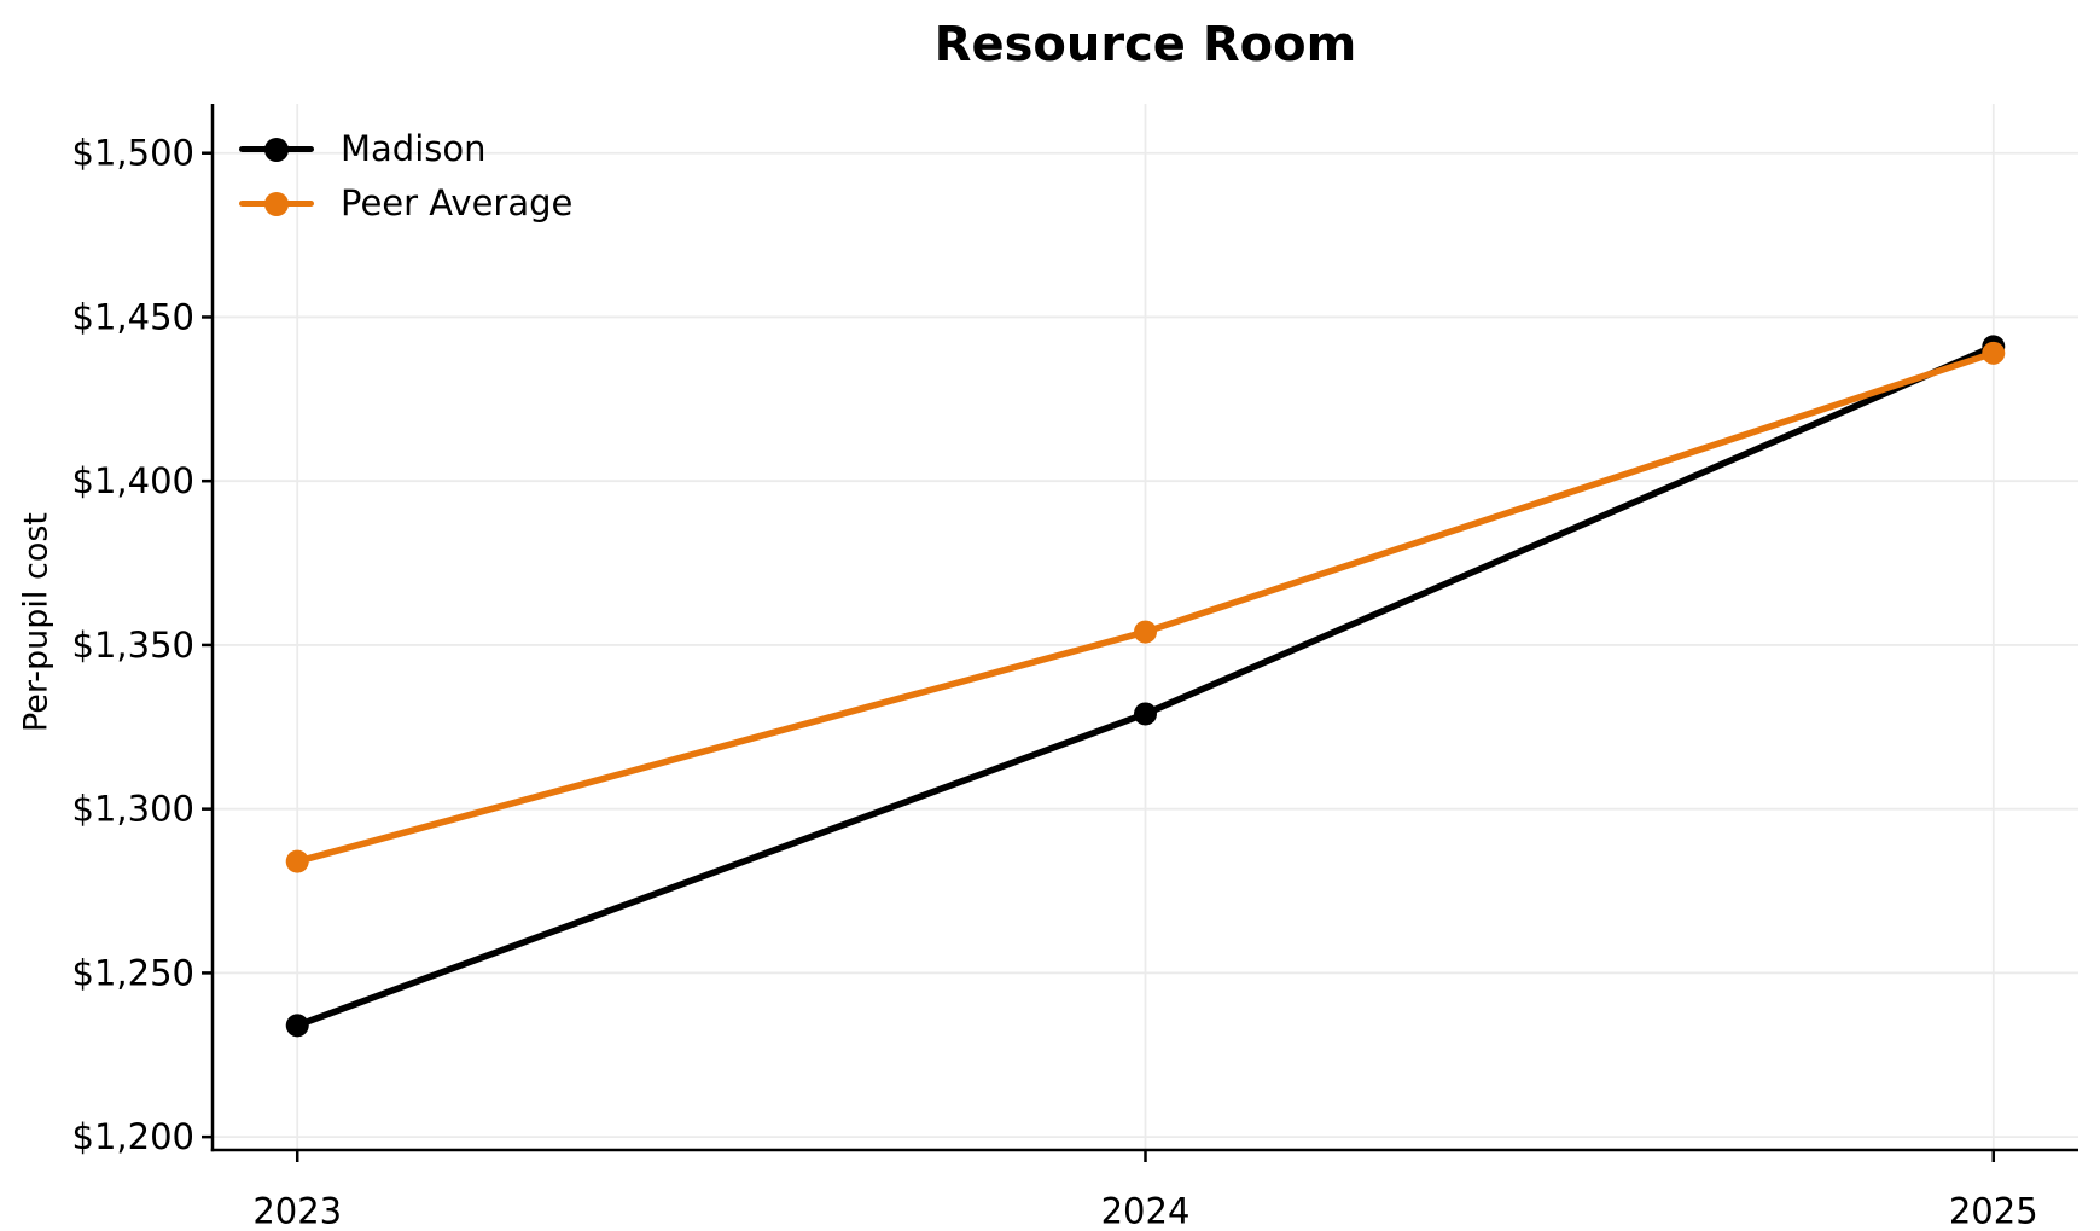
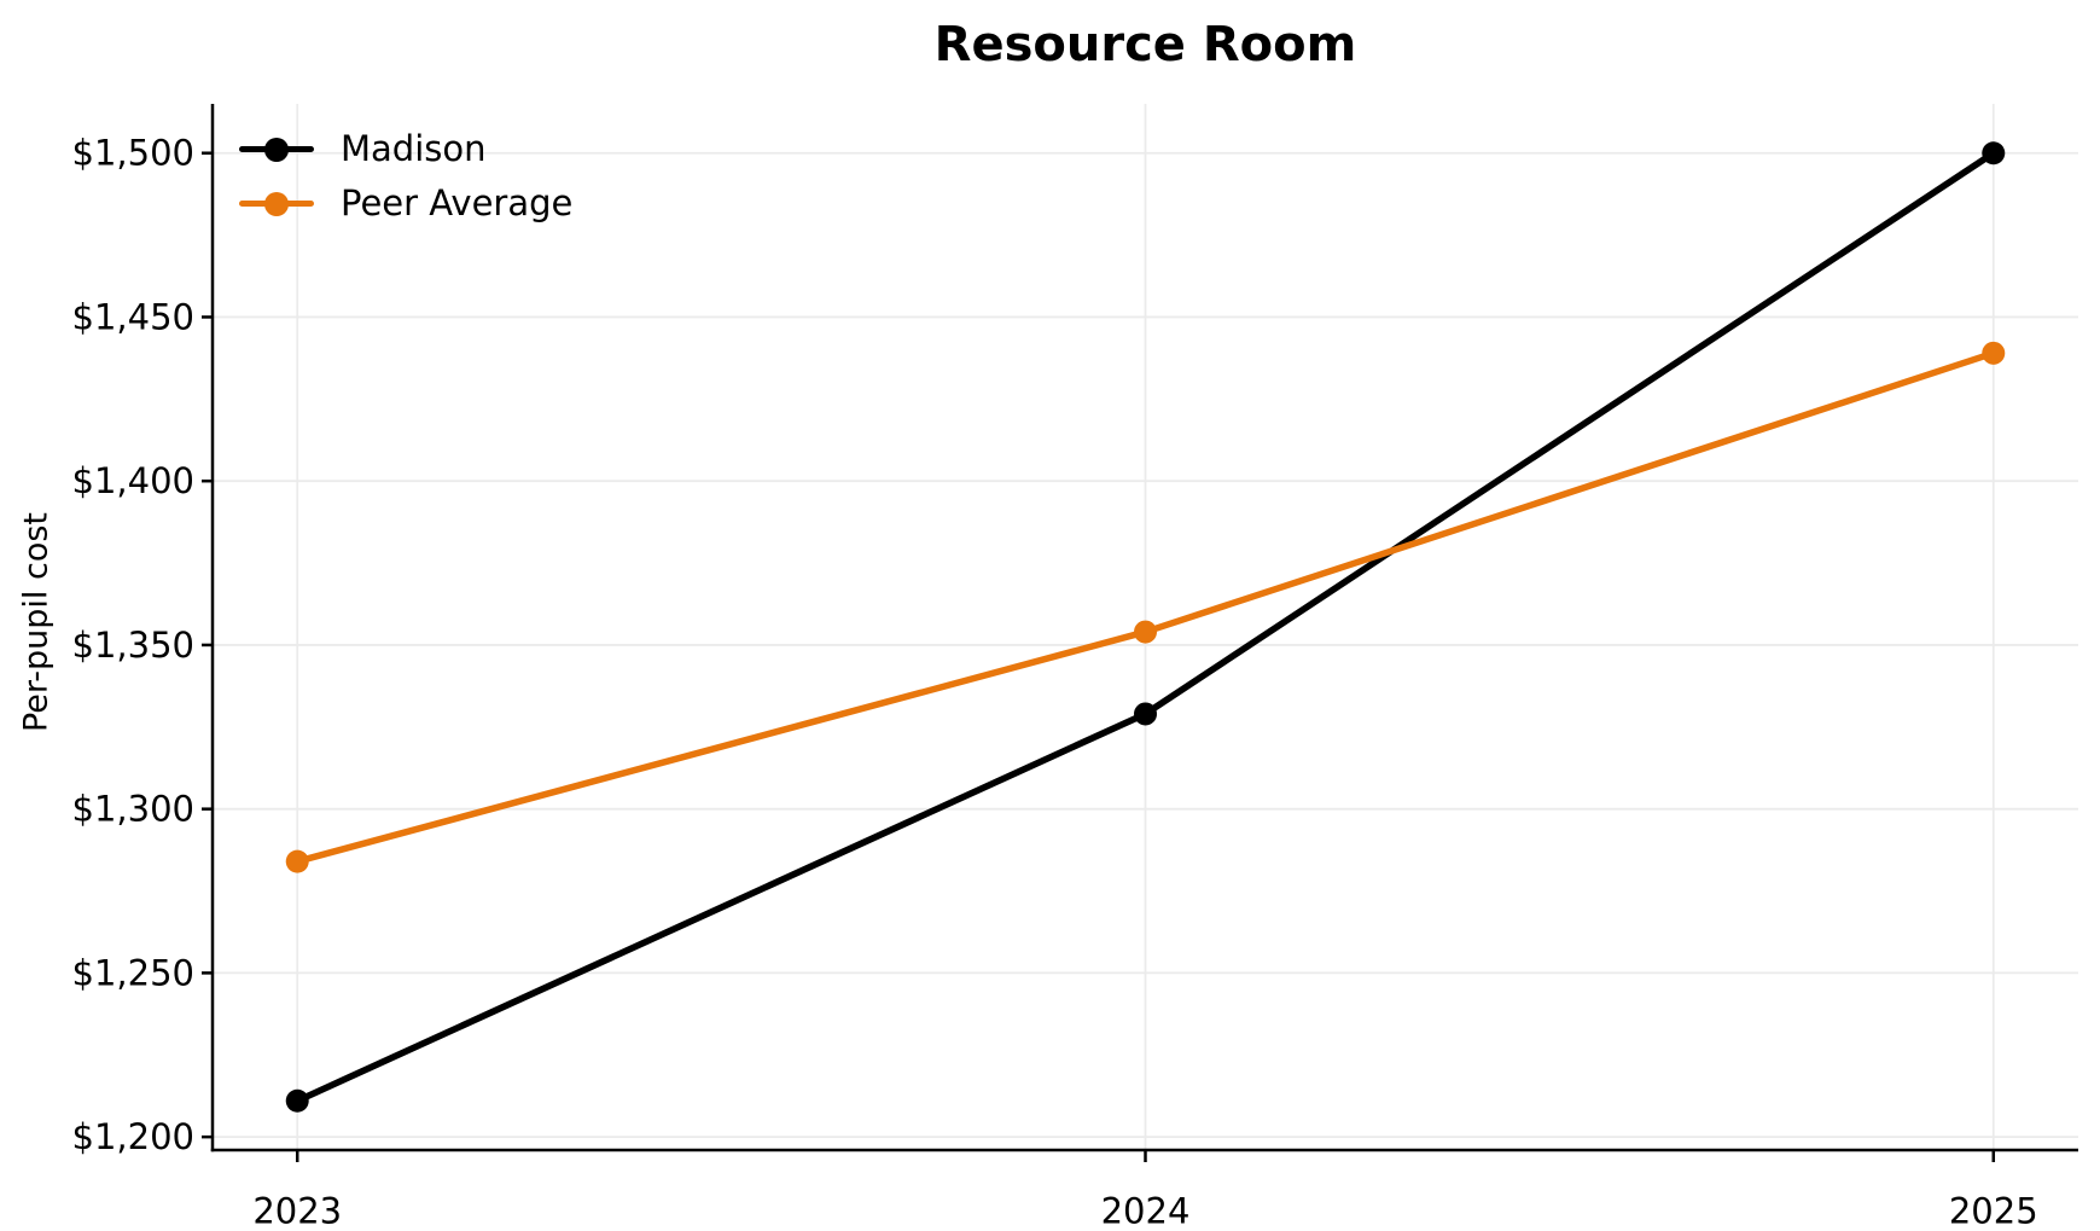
Madison/2023: $1234 -> $1211
Madison/2025: $1441 -> $1500
